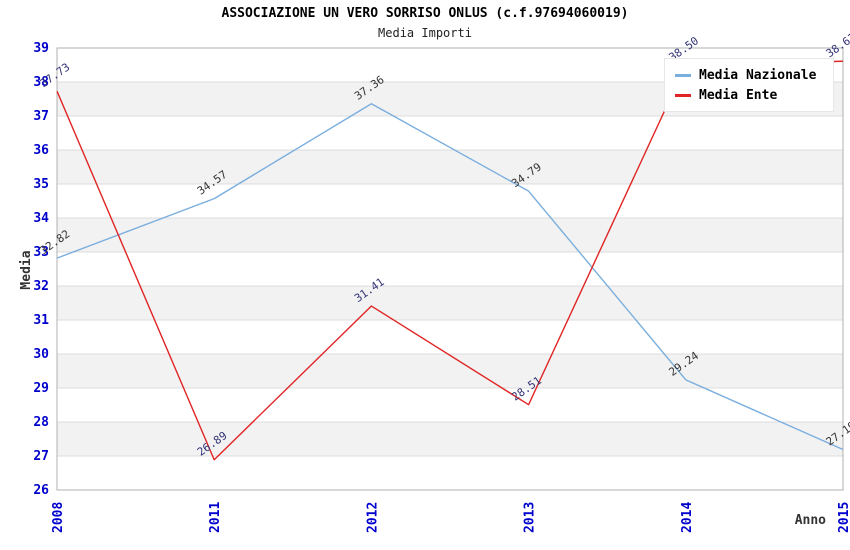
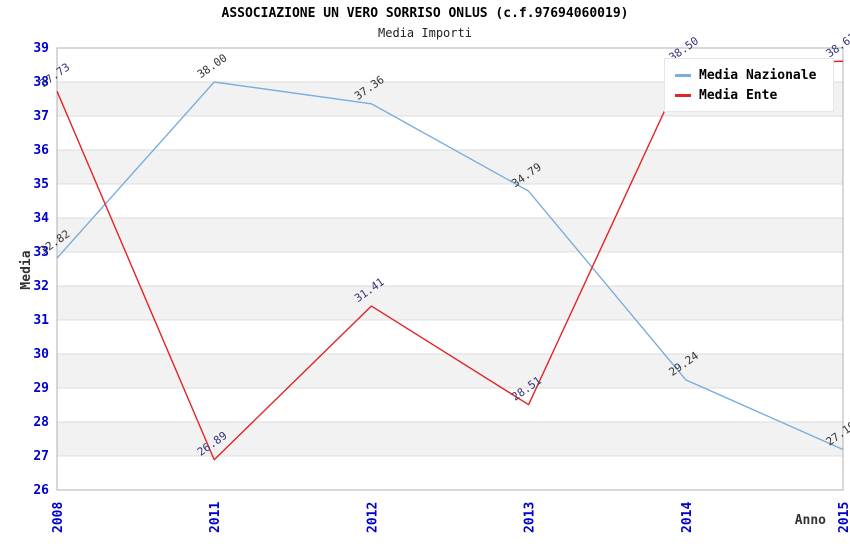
Media Nazionale/2011: 34.57 -> 38.00
